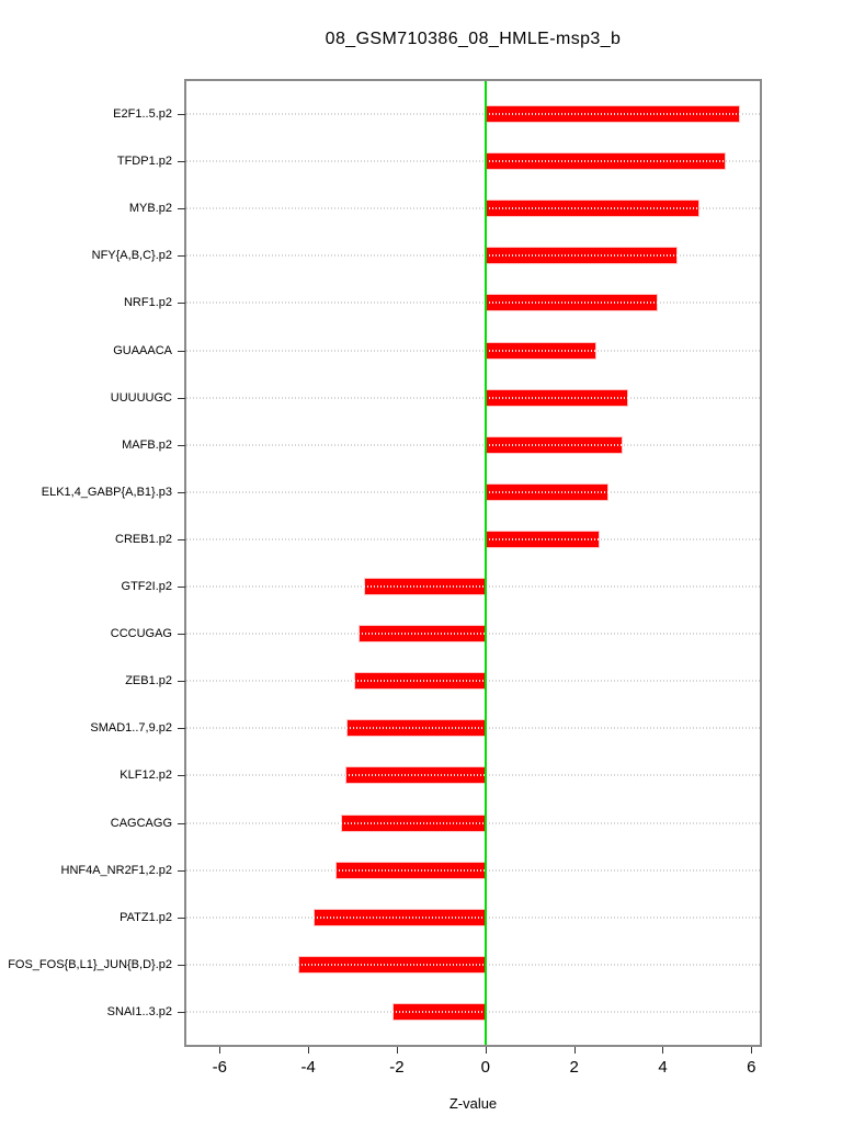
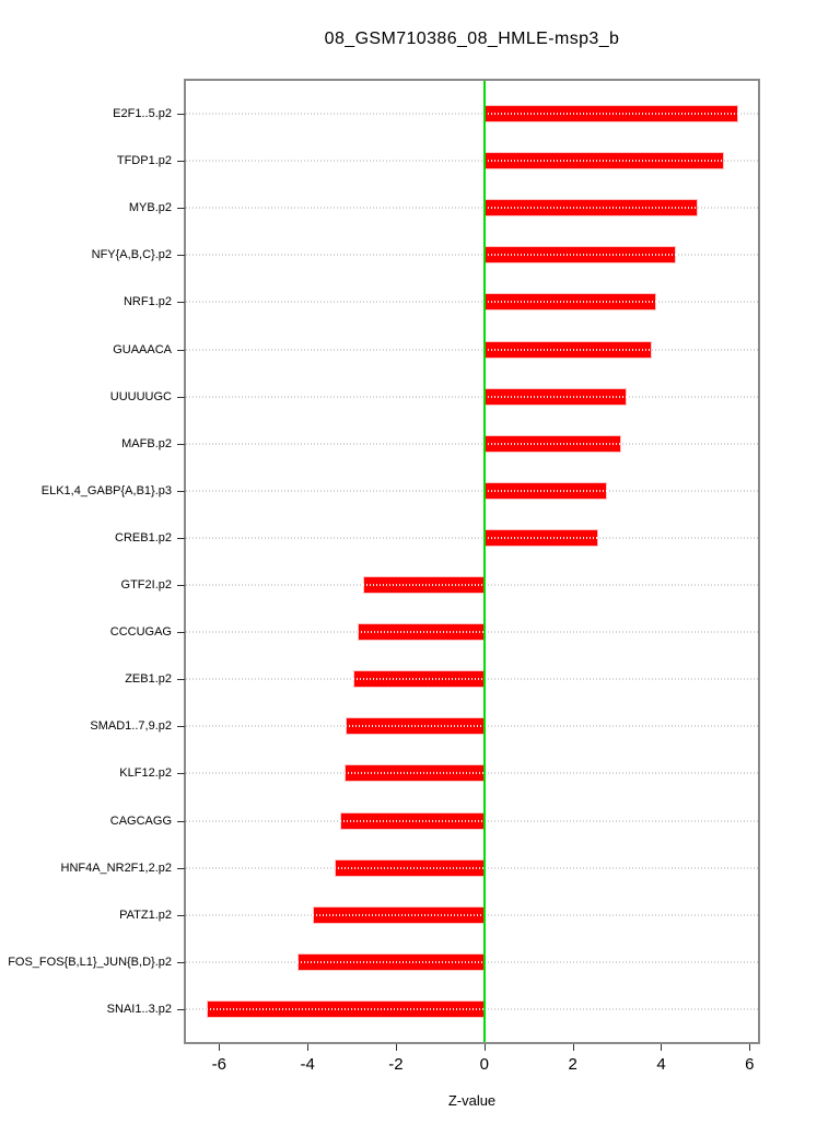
GUAAACA: 2.5 -> 3.8
SNAI1..3.p2: -2.1 -> -6.3
